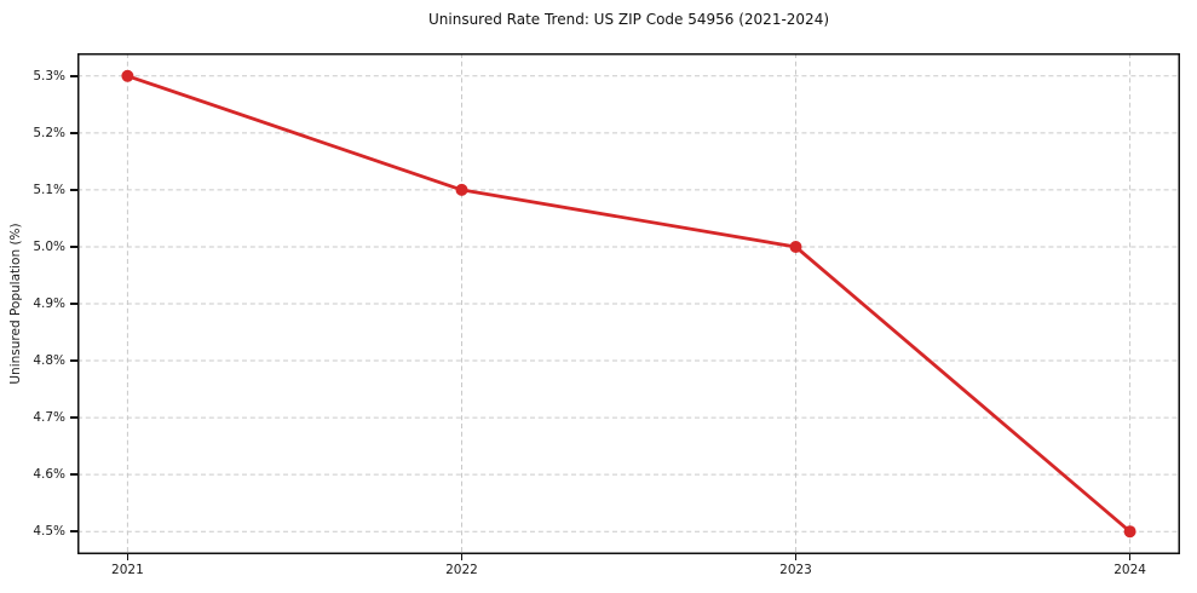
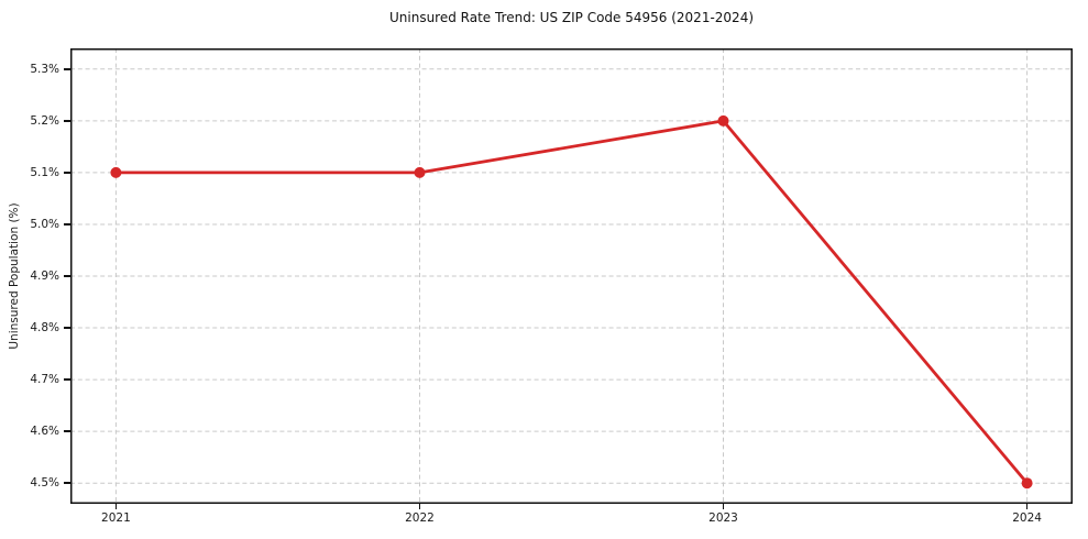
2021: 5.3% -> 5.1%
2023: 5.0% -> 5.2%
